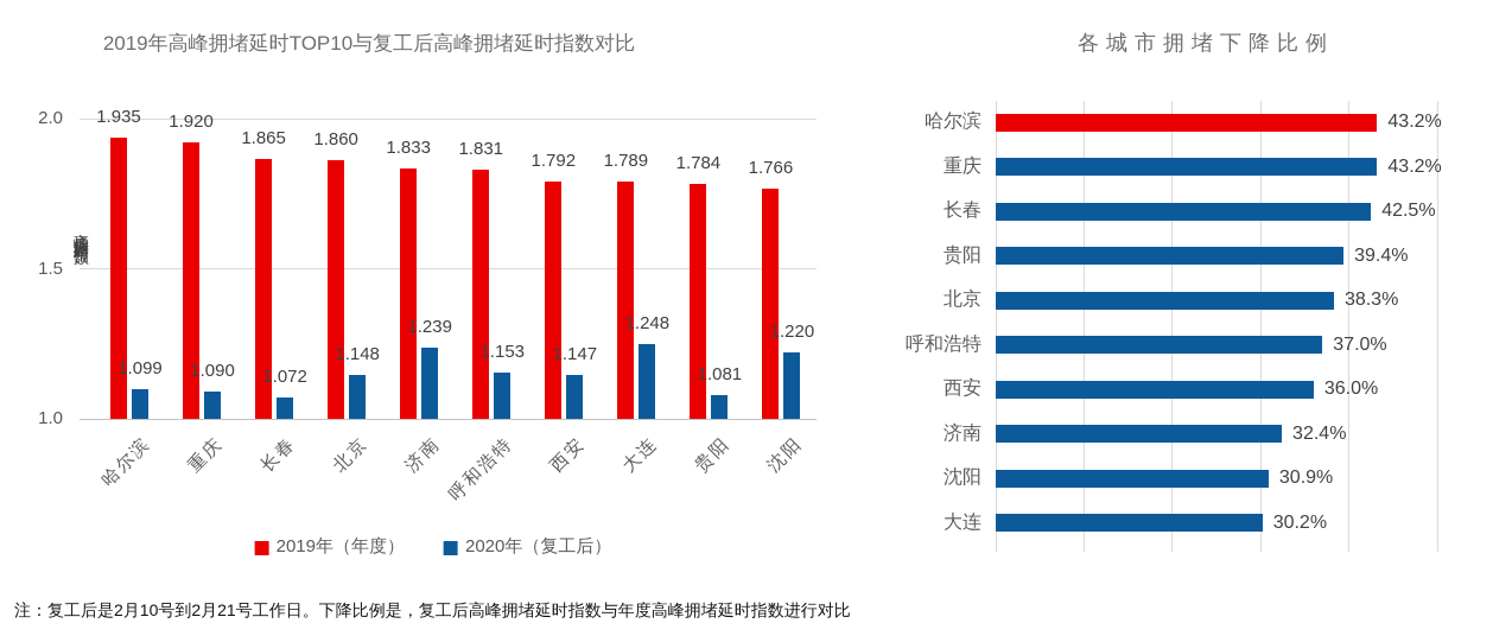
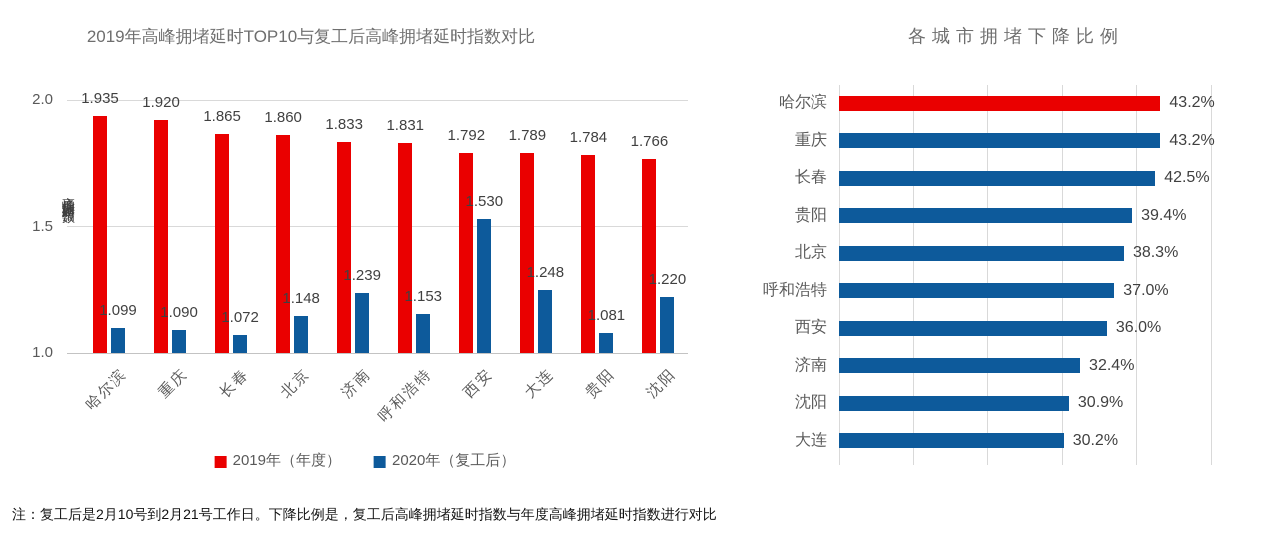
2019年高峰拥堵延时TOP10与复工后高峰拥堵延时指数对比/2020年（复工后）/西安: 1.147 -> 1.530
